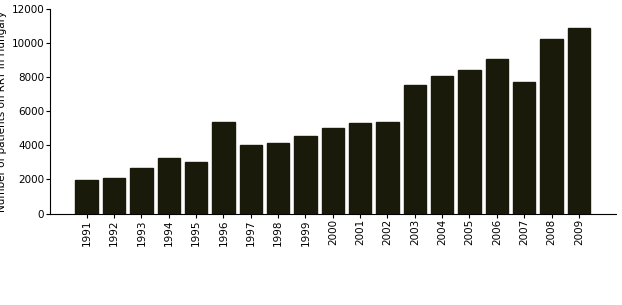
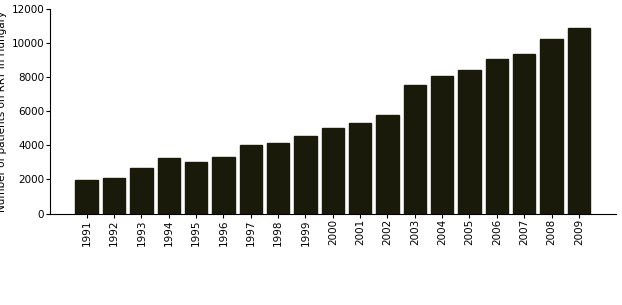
1996: 5400 -> 3300
2002: 5400 -> 5800
2007: 7700 -> 9400
